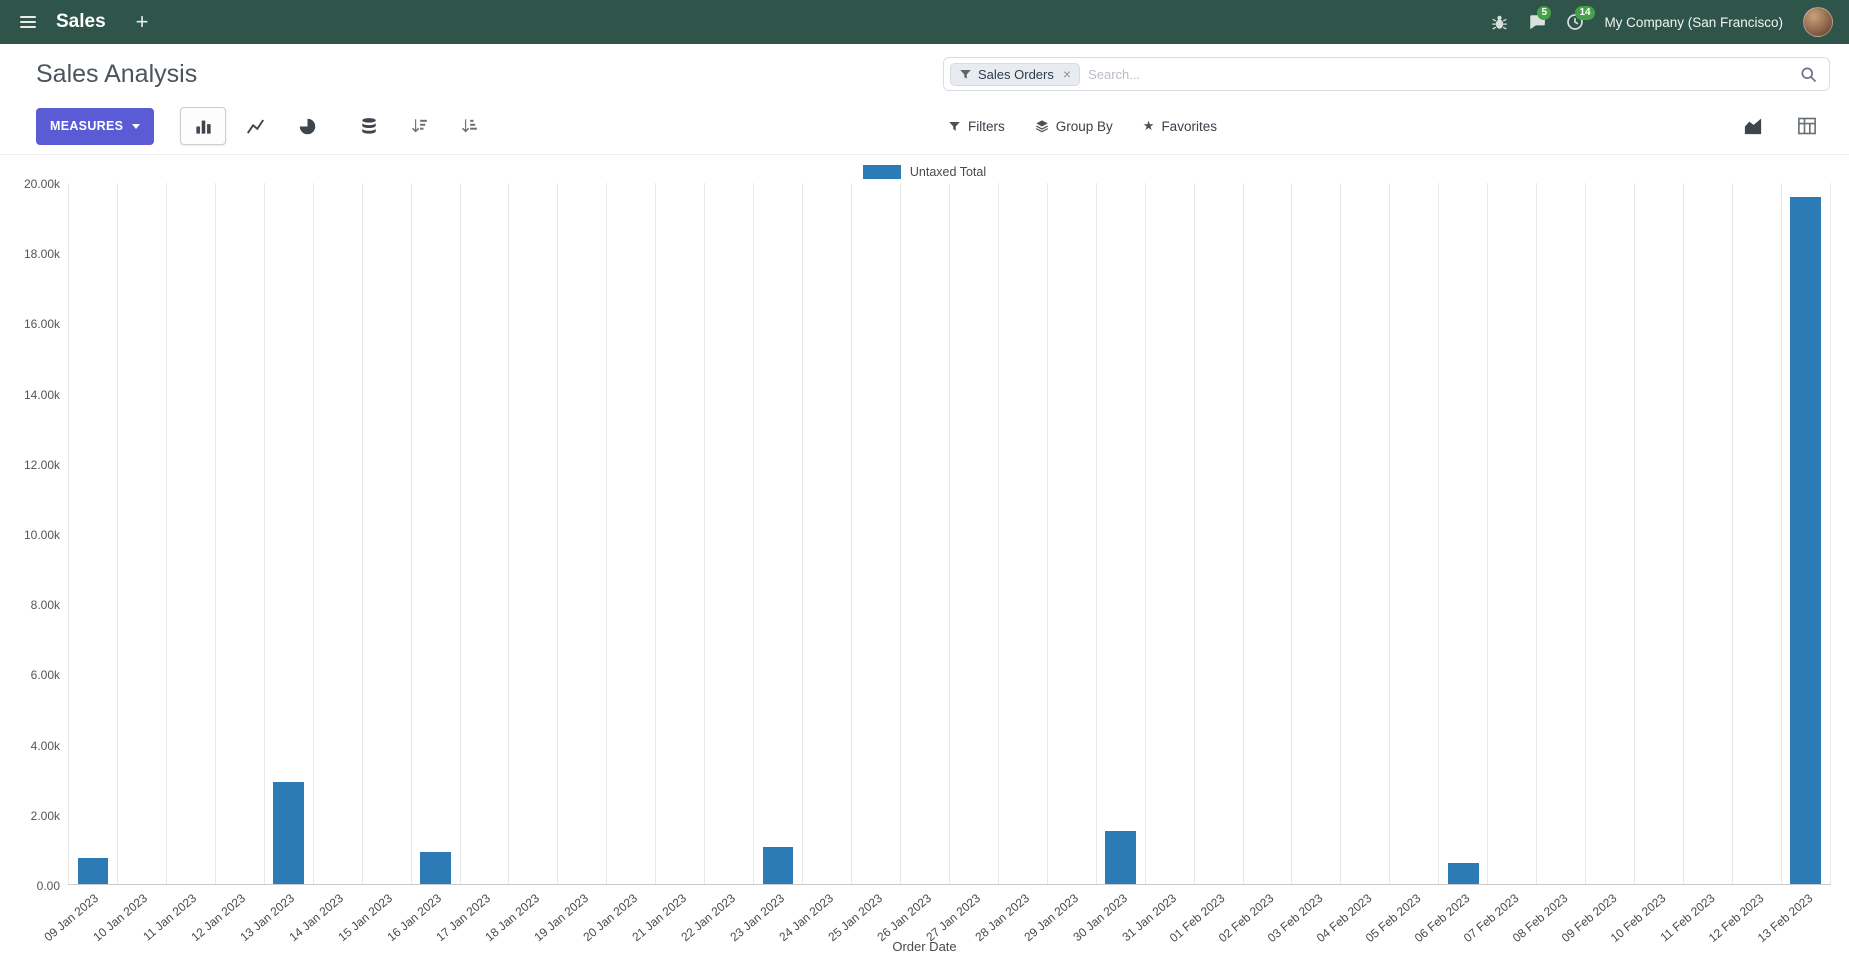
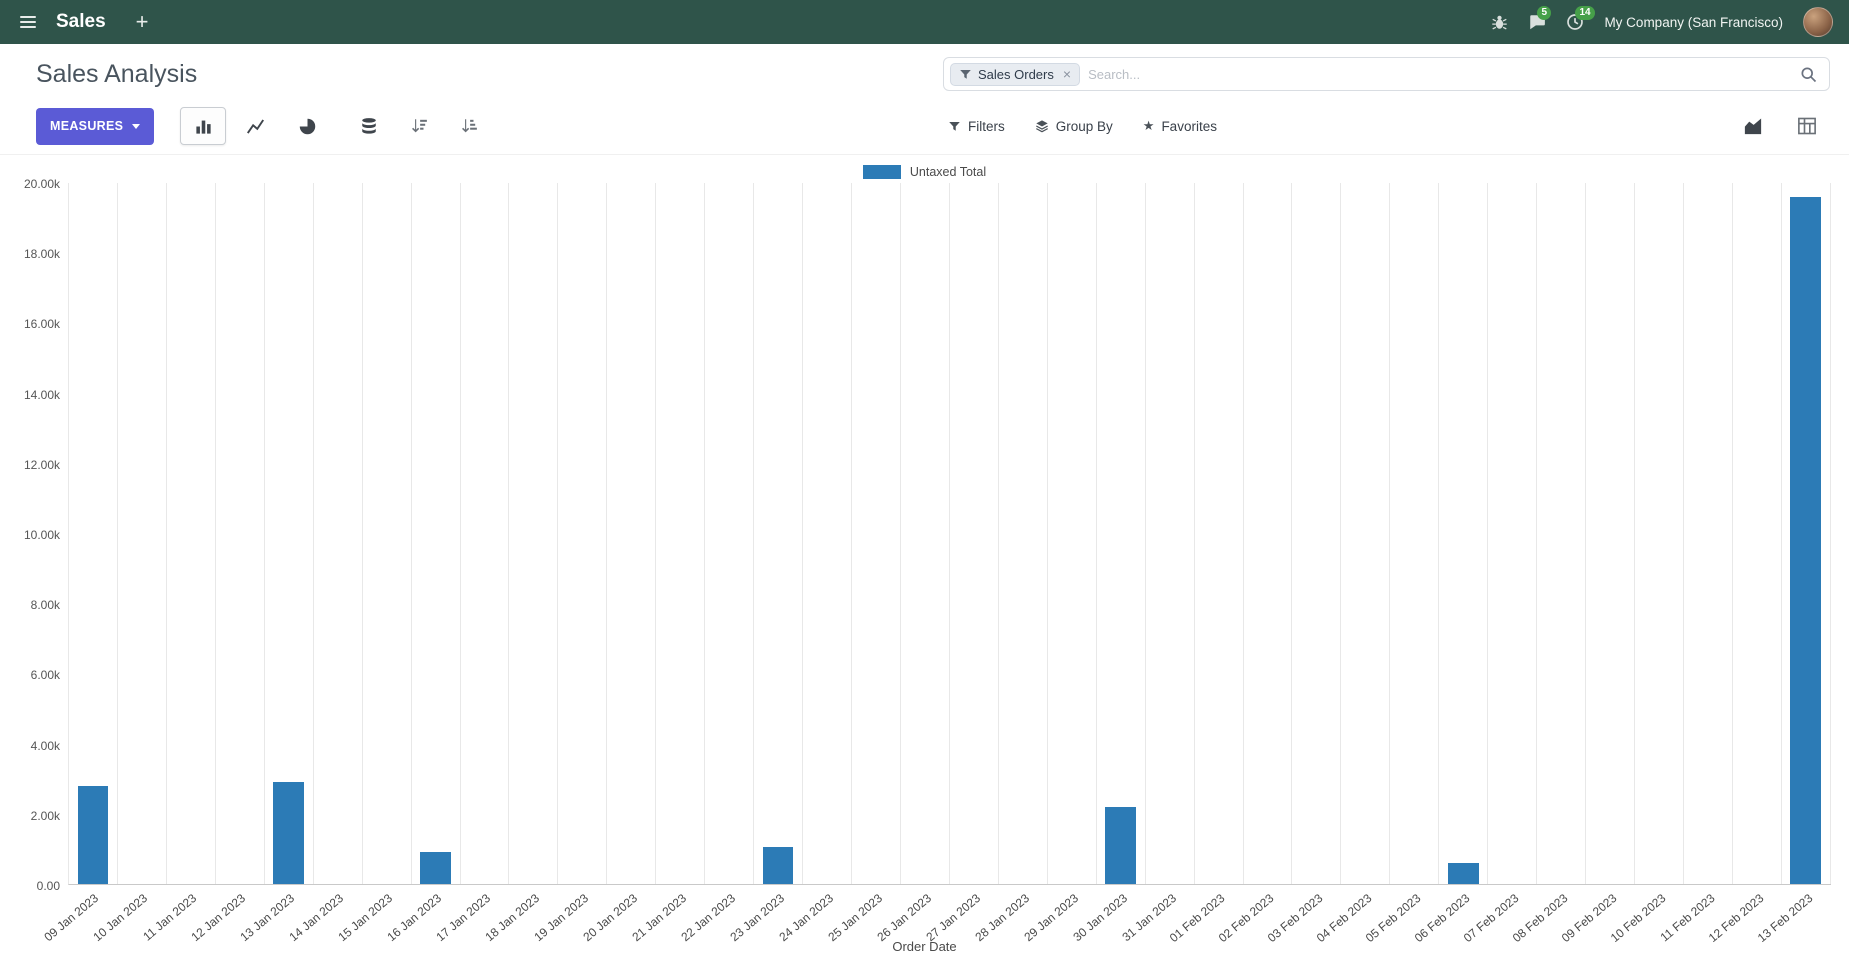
09 Jan 2023: 0.8k -> 2.8k
30 Jan 2023: 1.5k -> 2.2k
